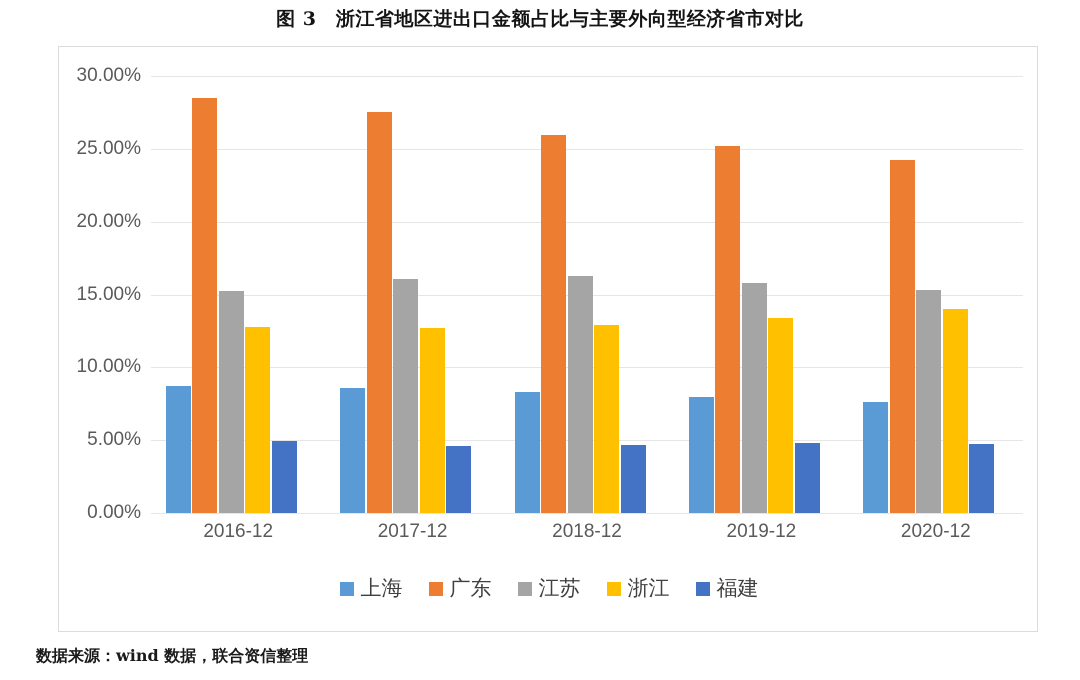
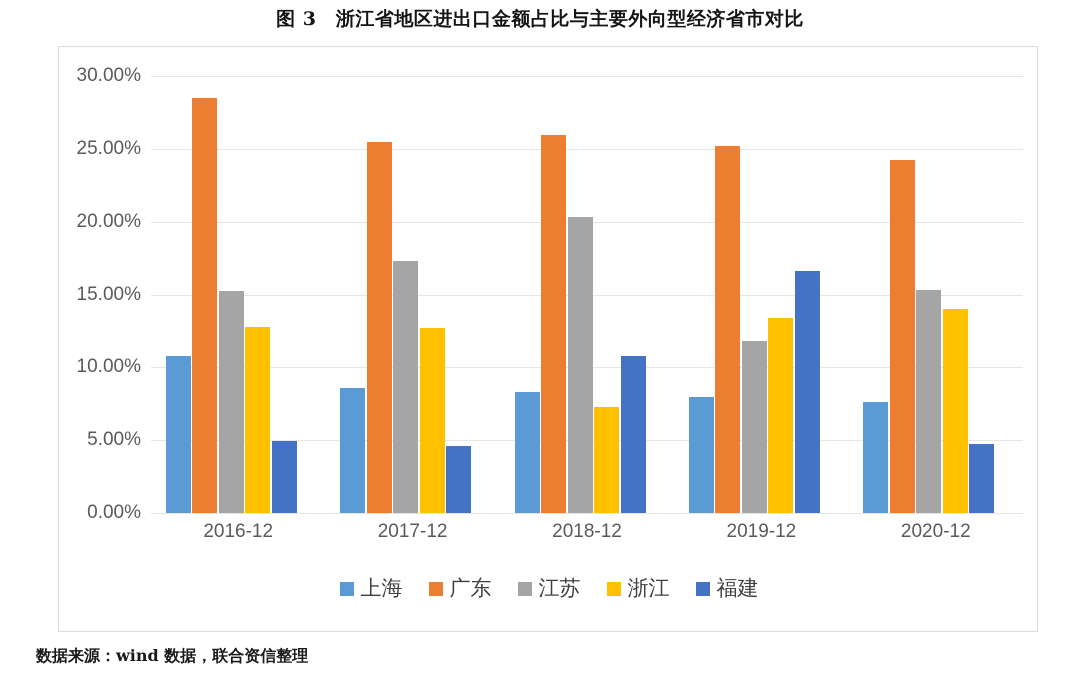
上海/2016-12: 8.7% -> 10.8%
广东/2017-12: 27.5% -> 25.5%
江苏/2017-12: 16.1% -> 17.3%
江苏/2018-12: 16.2% -> 20.3%
浙江/2018-12: 12.9% -> 7.3%
福建/2018-12: 4.7% -> 10.8%
江苏/2019-12: 15.8% -> 11.8%
福建/2019-12: 4.8% -> 16.6%
